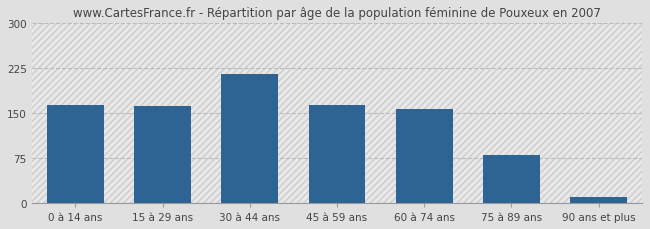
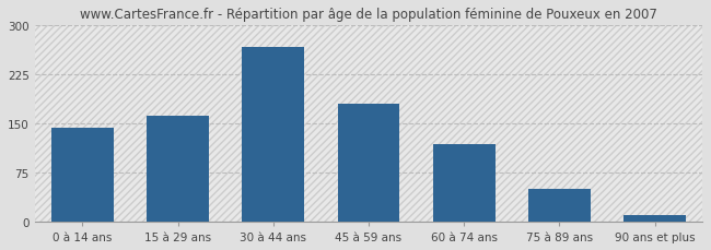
0 à 14 ans: 163 -> 144
30 à 44 ans: 215 -> 266
45 à 59 ans: 164 -> 180
60 à 74 ans: 156 -> 118
75 à 89 ans: 80 -> 50
